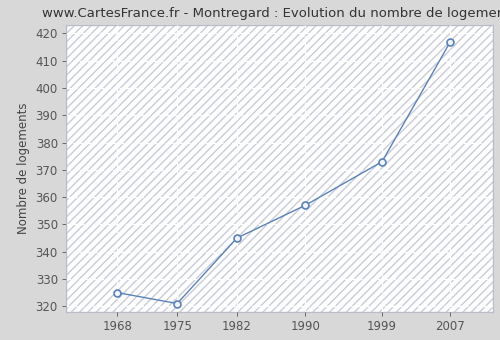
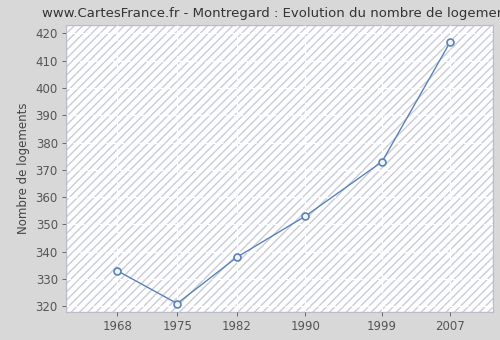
1968: 325 -> 333
1982: 345 -> 338
1990: 357 -> 353
